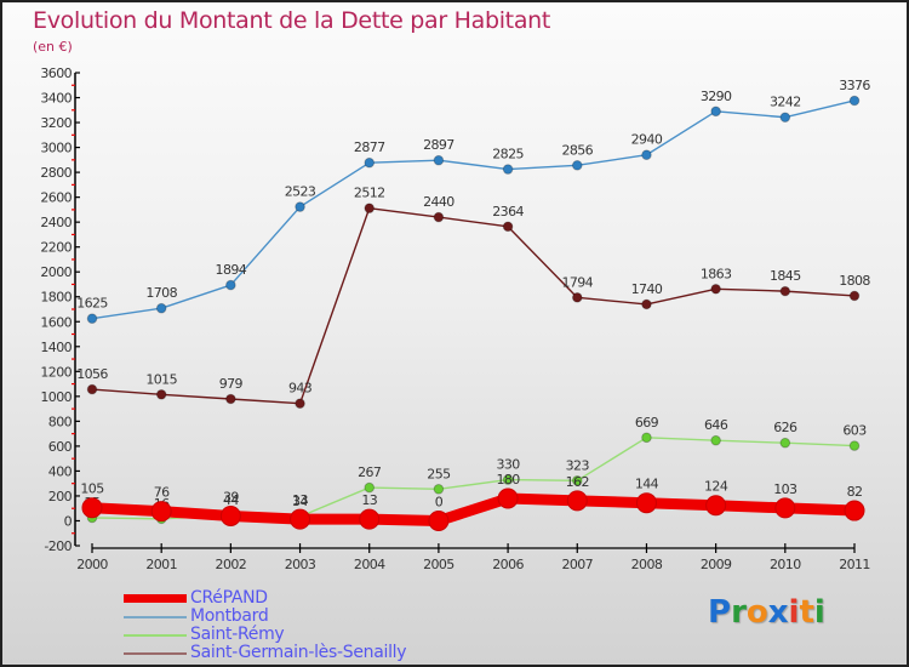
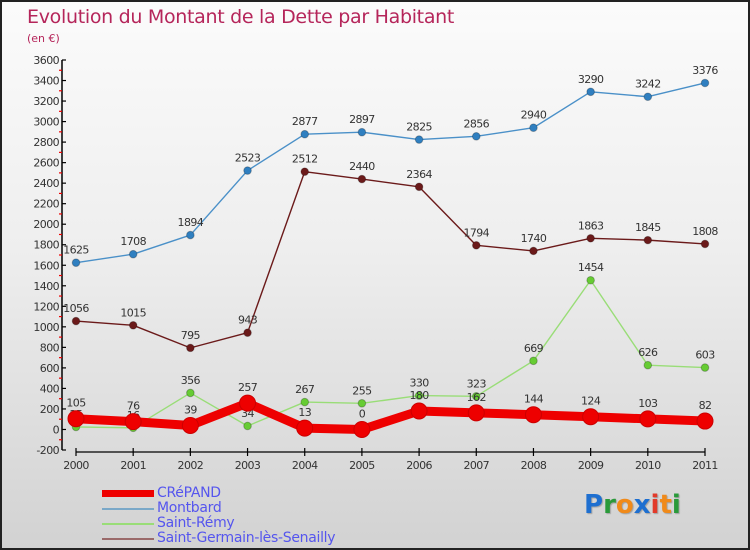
Saint-Germain-lès-Senailly/2002: 979 -> 795
Saint-Rémy/2002: 44 -> 356
CRéPAND/2003: 13 -> 257
Saint-Rémy/2009: 646 -> 1454
